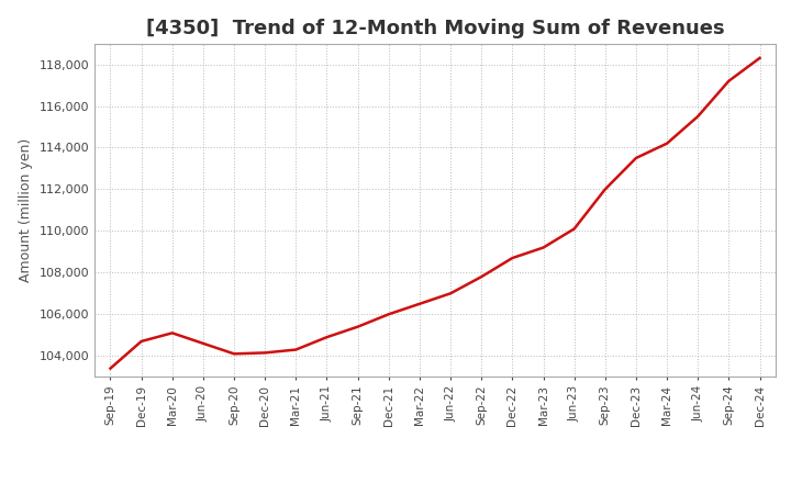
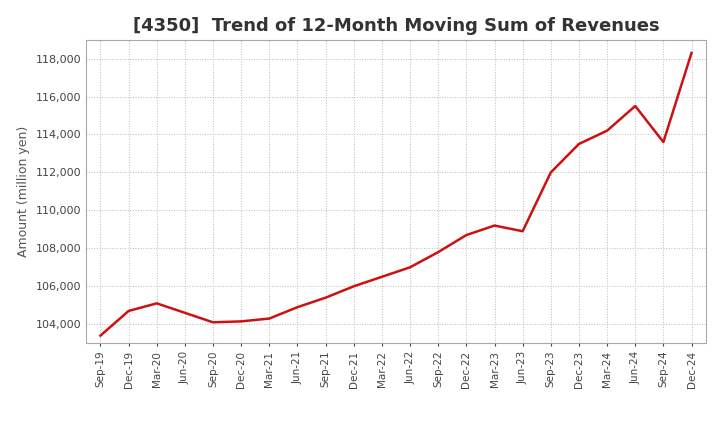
Jun-23: 110,100 -> 108,900
Sep-24: 117,200 -> 113,600
